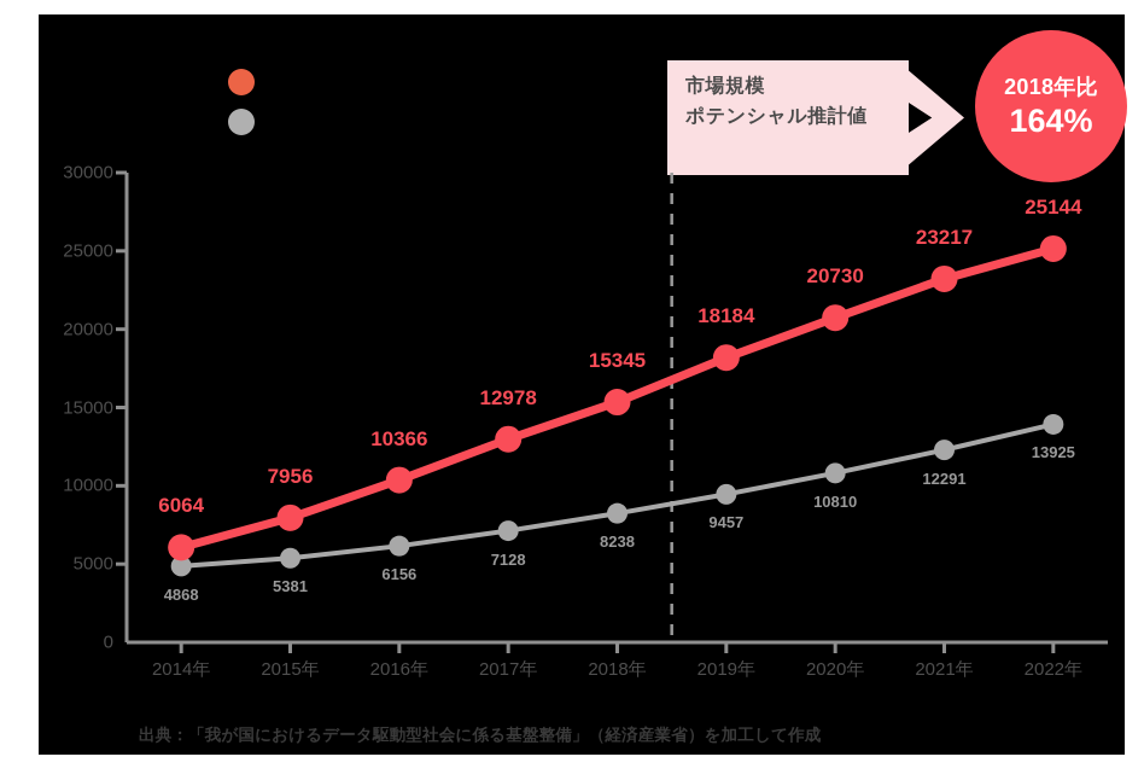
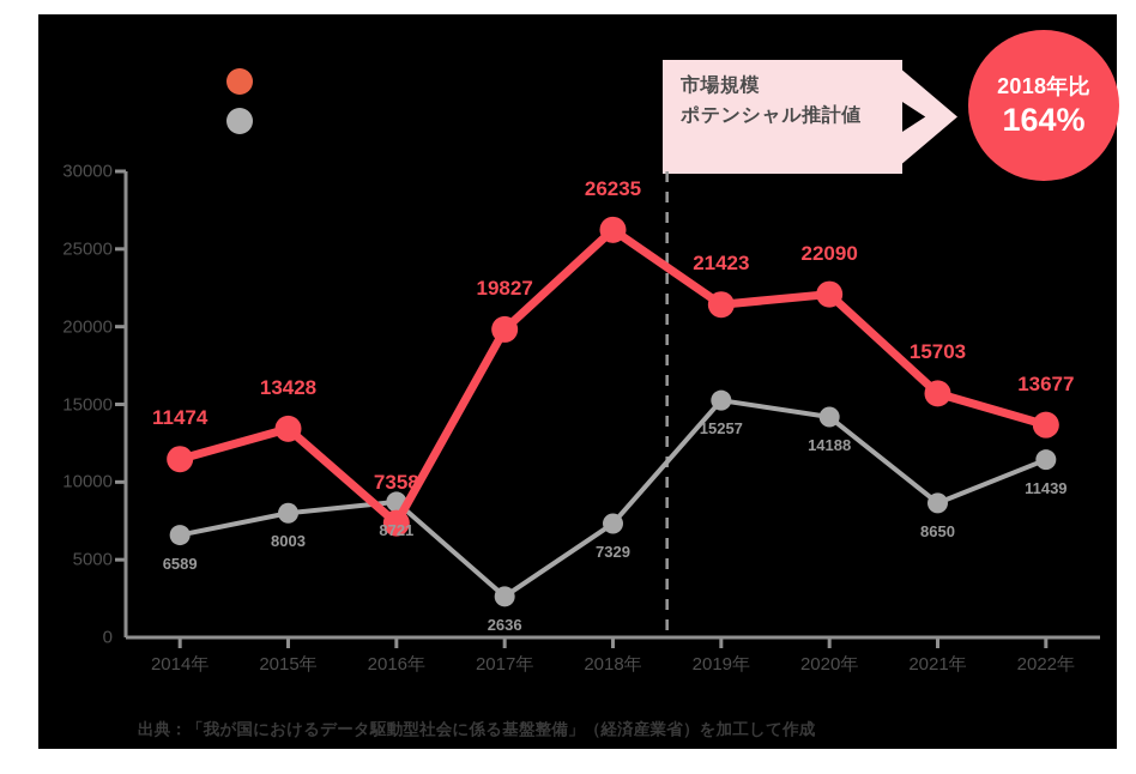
市場規模ポテンシャル推計値/2014年: 6064 -> 11474
市場規模/2014年: 4868 -> 6589
市場規模ポテンシャル推計値/2015年: 7956 -> 13428
市場規模/2015年: 5381 -> 8003
市場規模ポテンシャル推計値/2016年: 10366 -> 7358
市場規模/2016年: 6156 -> 8721
市場規模ポテンシャル推計値/2017年: 12978 -> 19827
市場規模/2017年: 7128 -> 2636
市場規模ポテンシャル推計値/2018年: 15345 -> 26235
市場規模/2018年: 8238 -> 7329
市場規模ポテンシャル推計値/2019年: 18184 -> 21423
市場規模/2019年: 9457 -> 15257
市場規模ポテンシャル推計値/2020年: 20730 -> 22090
市場規模/2020年: 10810 -> 14188
市場規模ポテンシャル推計値/2021年: 23217 -> 15703
市場規模/2021年: 12291 -> 8650
市場規模ポテンシャル推計値/2022年: 25144 -> 13677
市場規模/2022年: 13925 -> 11439
